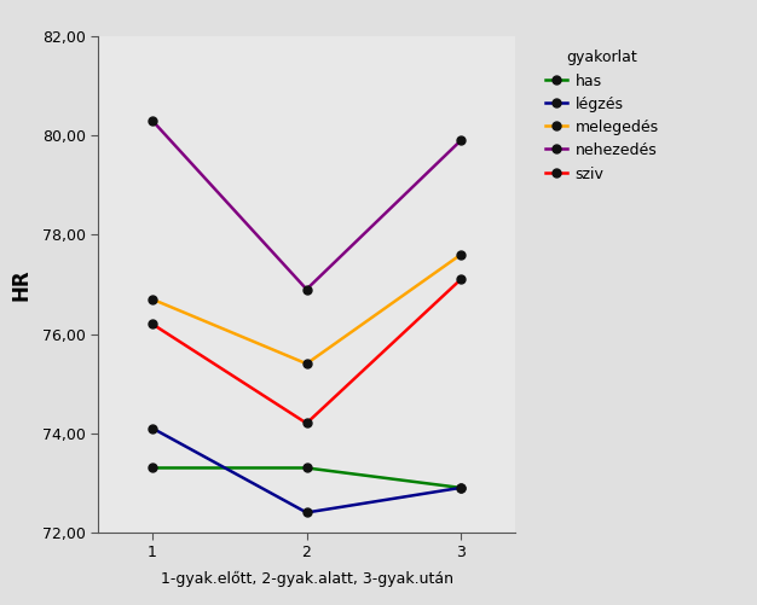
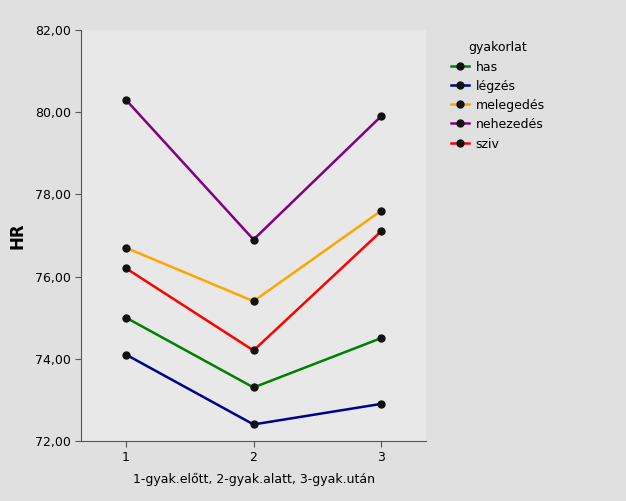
has/1: 73,3 -> 75,0
has/3: 72,9 -> 74,5
